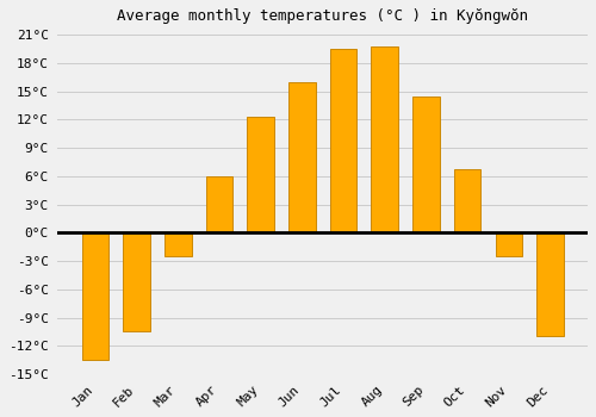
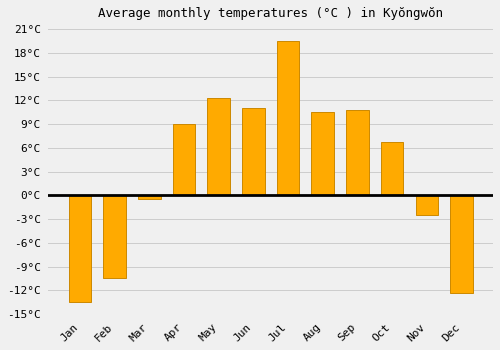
Mar: -2.5°C -> -0.4°C
Apr: 6.0°C -> 9.0°C
Jun: 16.0°C -> 11.0°C
Aug: 19.8°C -> 10.6°C
Sep: 14.5°C -> 10.8°C
Dec: -11.0°C -> -12.4°C
